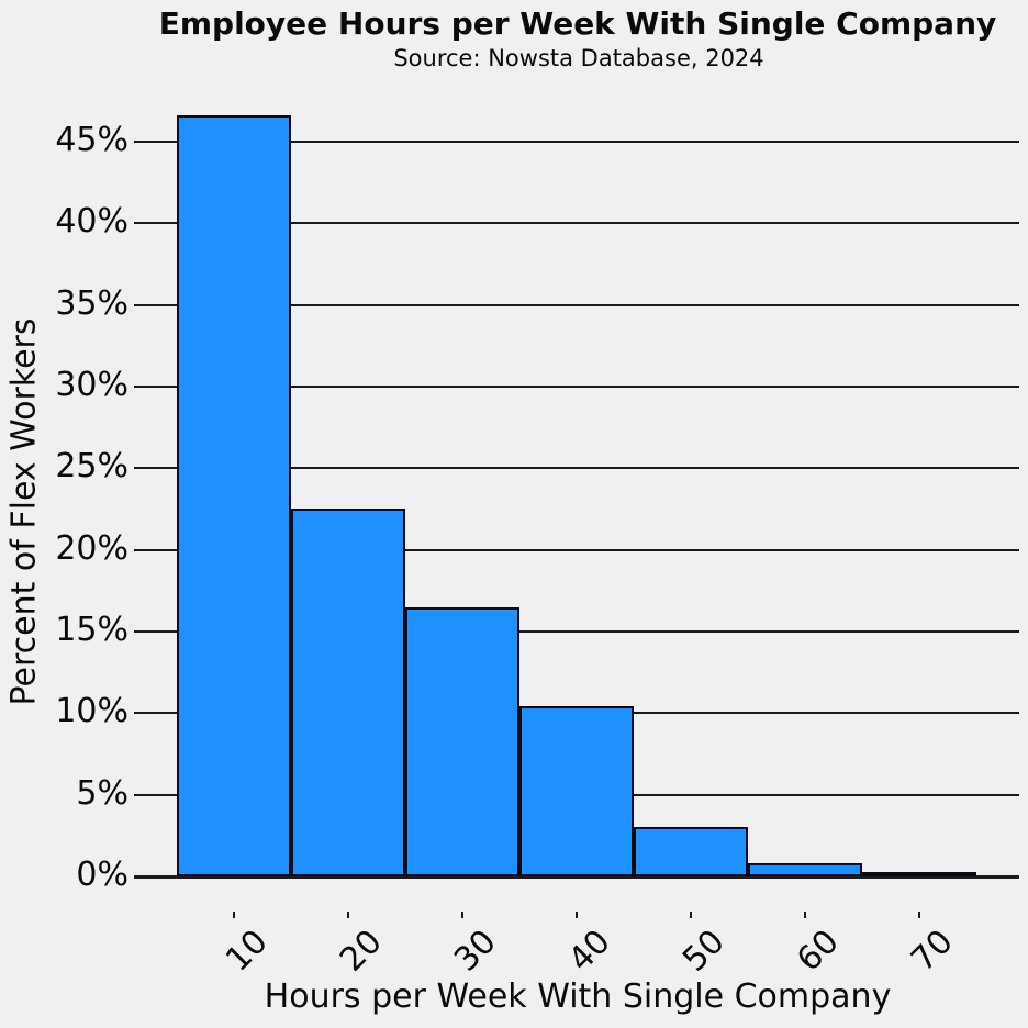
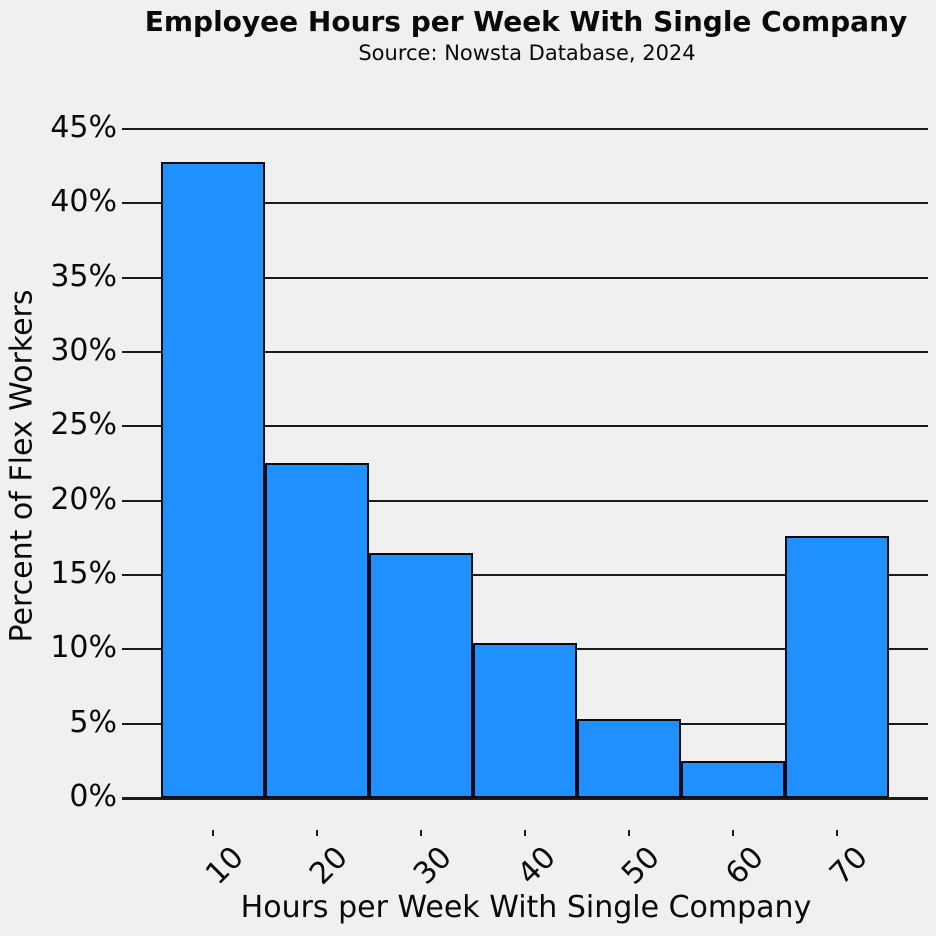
10: 46.6% -> 42.8%
50: 3.0% -> 5.3%
60: 0.8% -> 2.5%
70: 0.3% -> 17.6%
